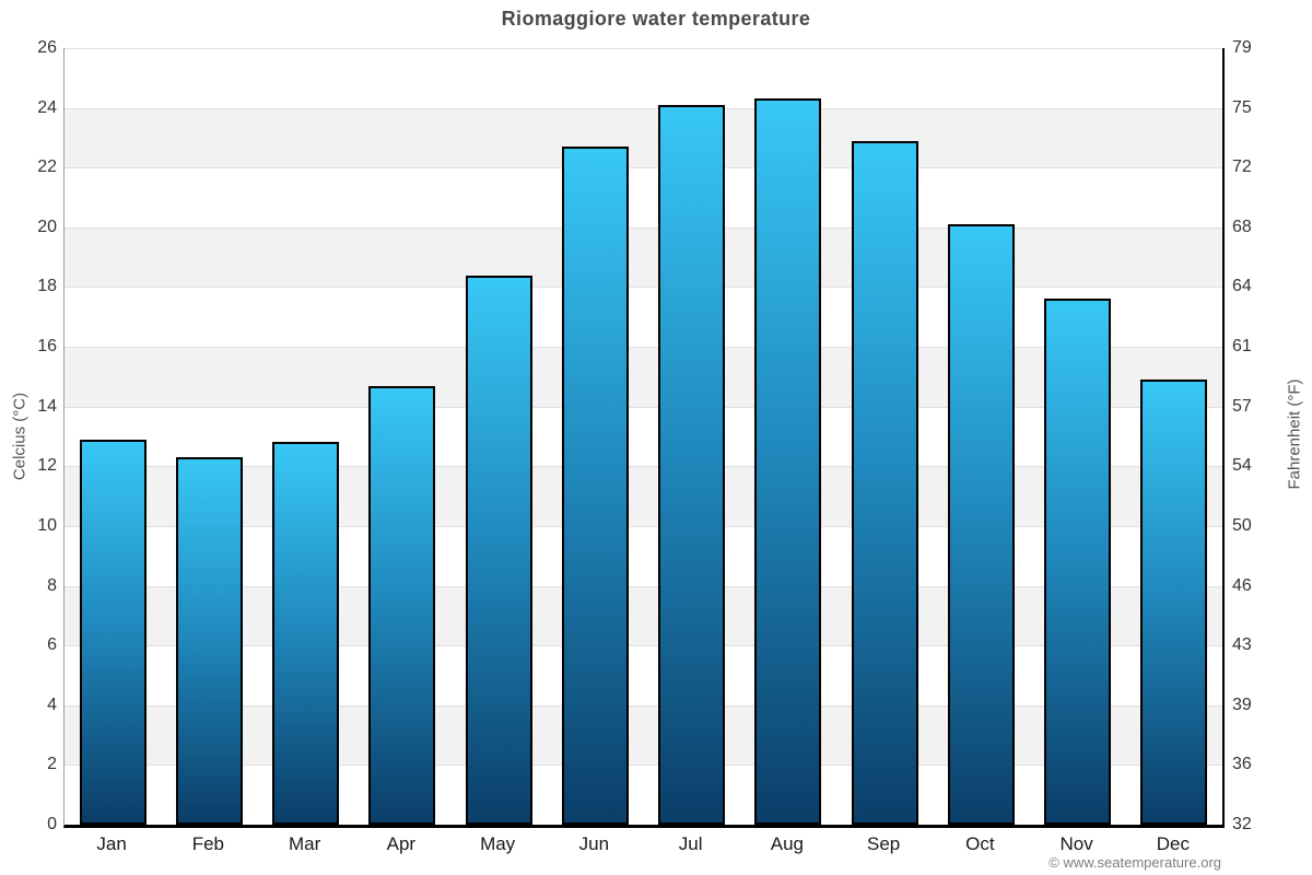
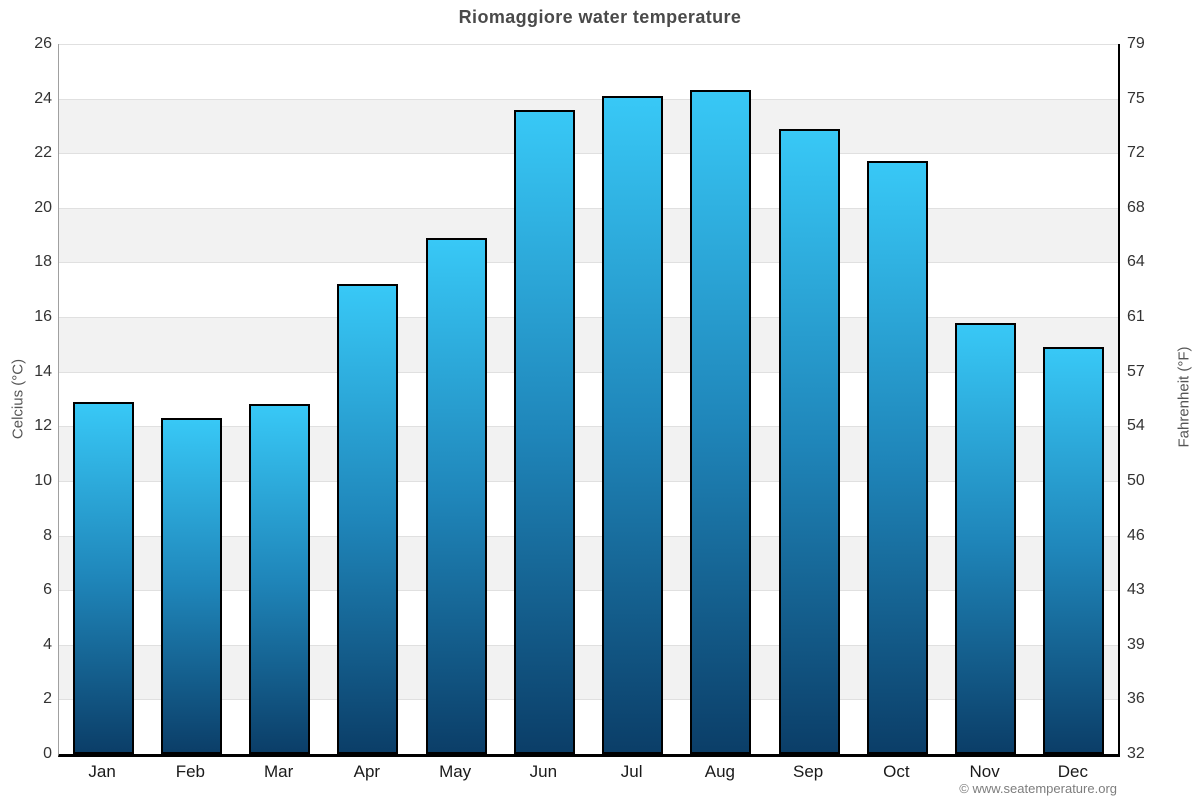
Apr: 14.7 -> 17.2
May: 18.4 -> 18.9
Jun: 22.7 -> 23.6
Oct: 20.1 -> 21.7
Nov: 17.6 -> 15.8
